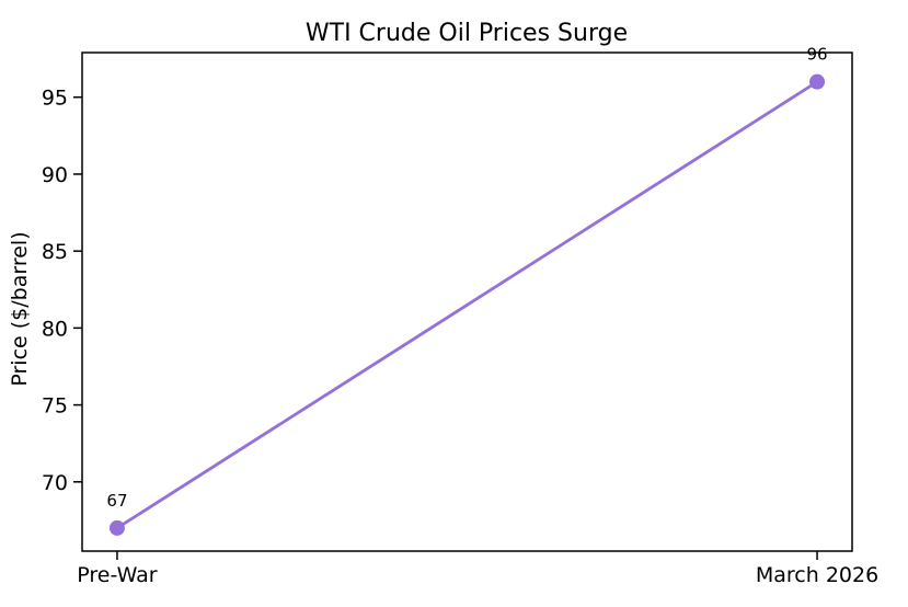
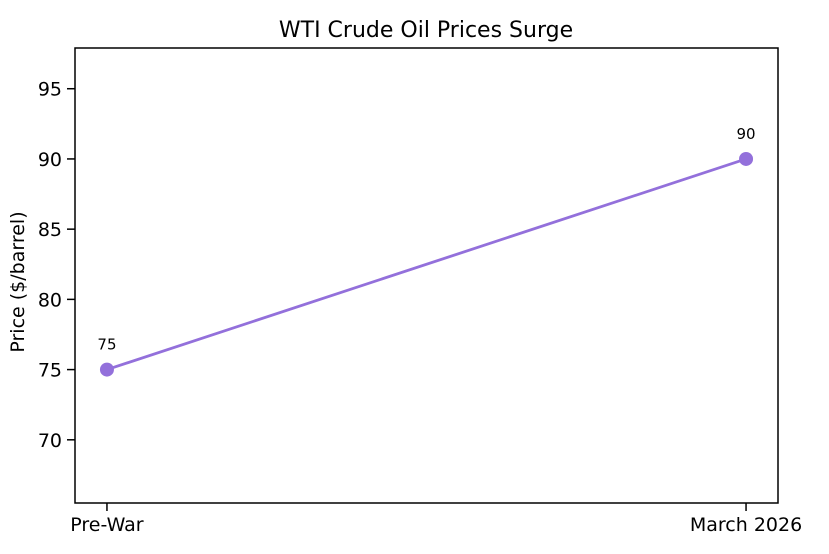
Pre-War: 67 -> 75
March 2026: 96 -> 90
